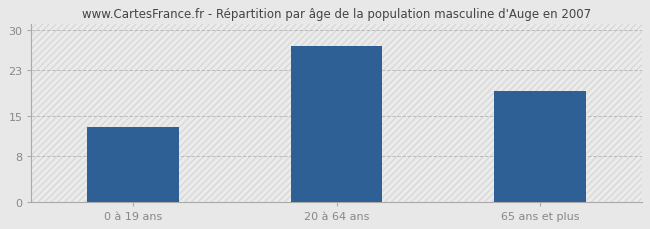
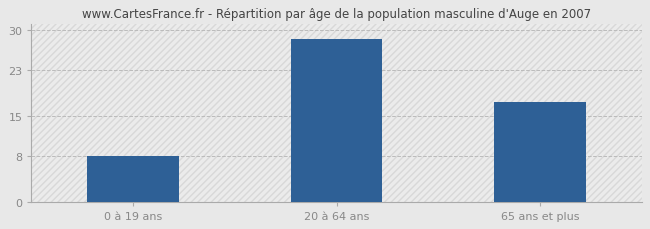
0 à 19 ans: 13.0 -> 8.0
20 à 64 ans: 27.2 -> 28.5
65 ans et plus: 19.4 -> 17.5
